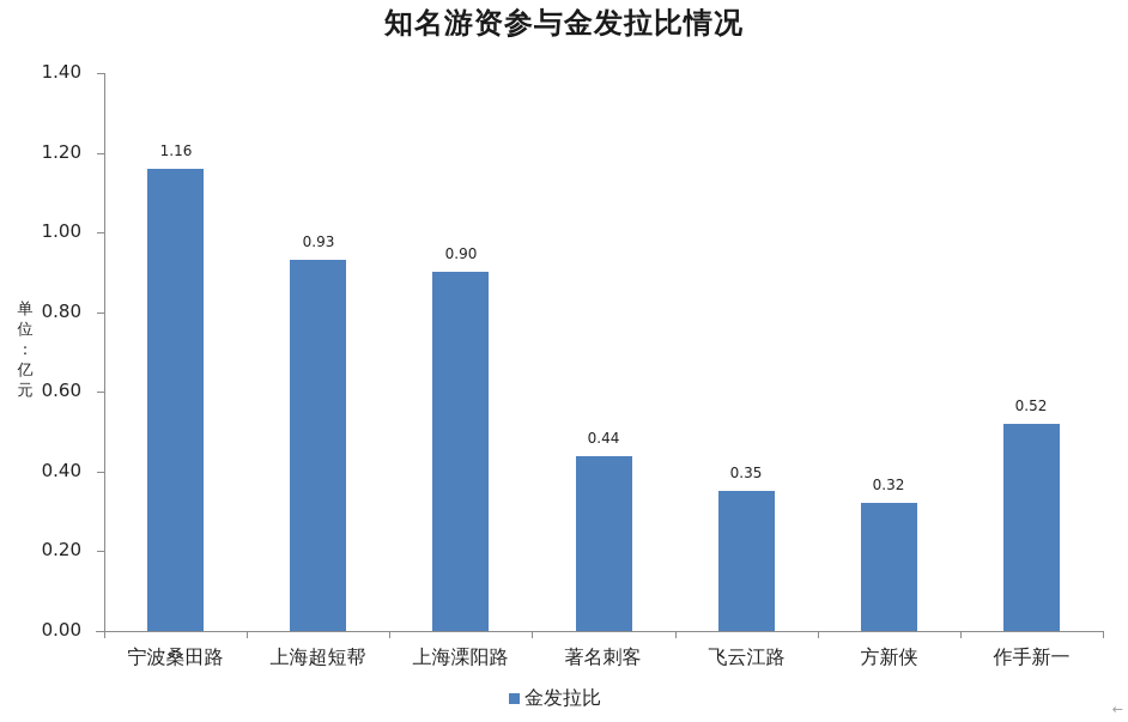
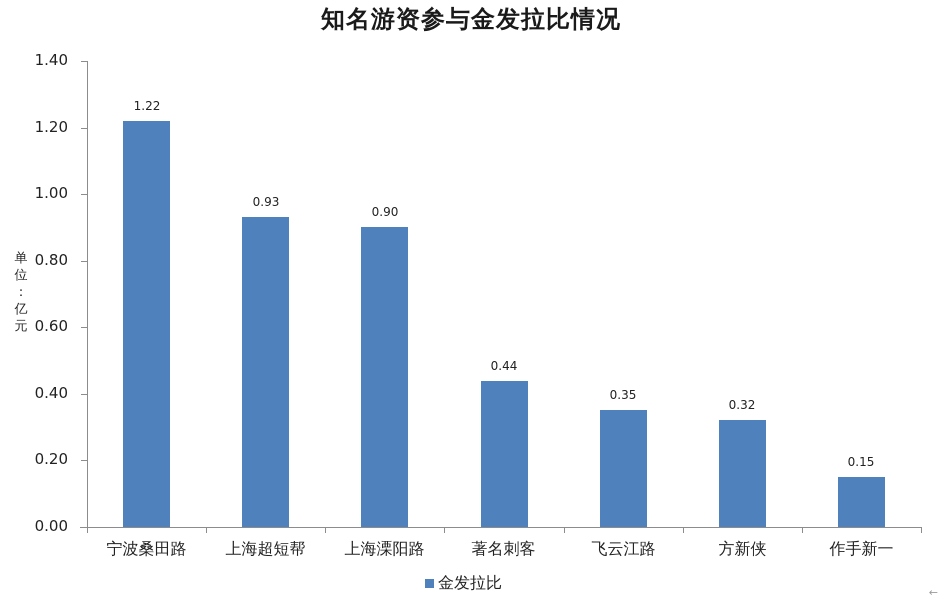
宁波桑田路: 1.16 -> 1.22
作手新一: 0.52 -> 0.15
